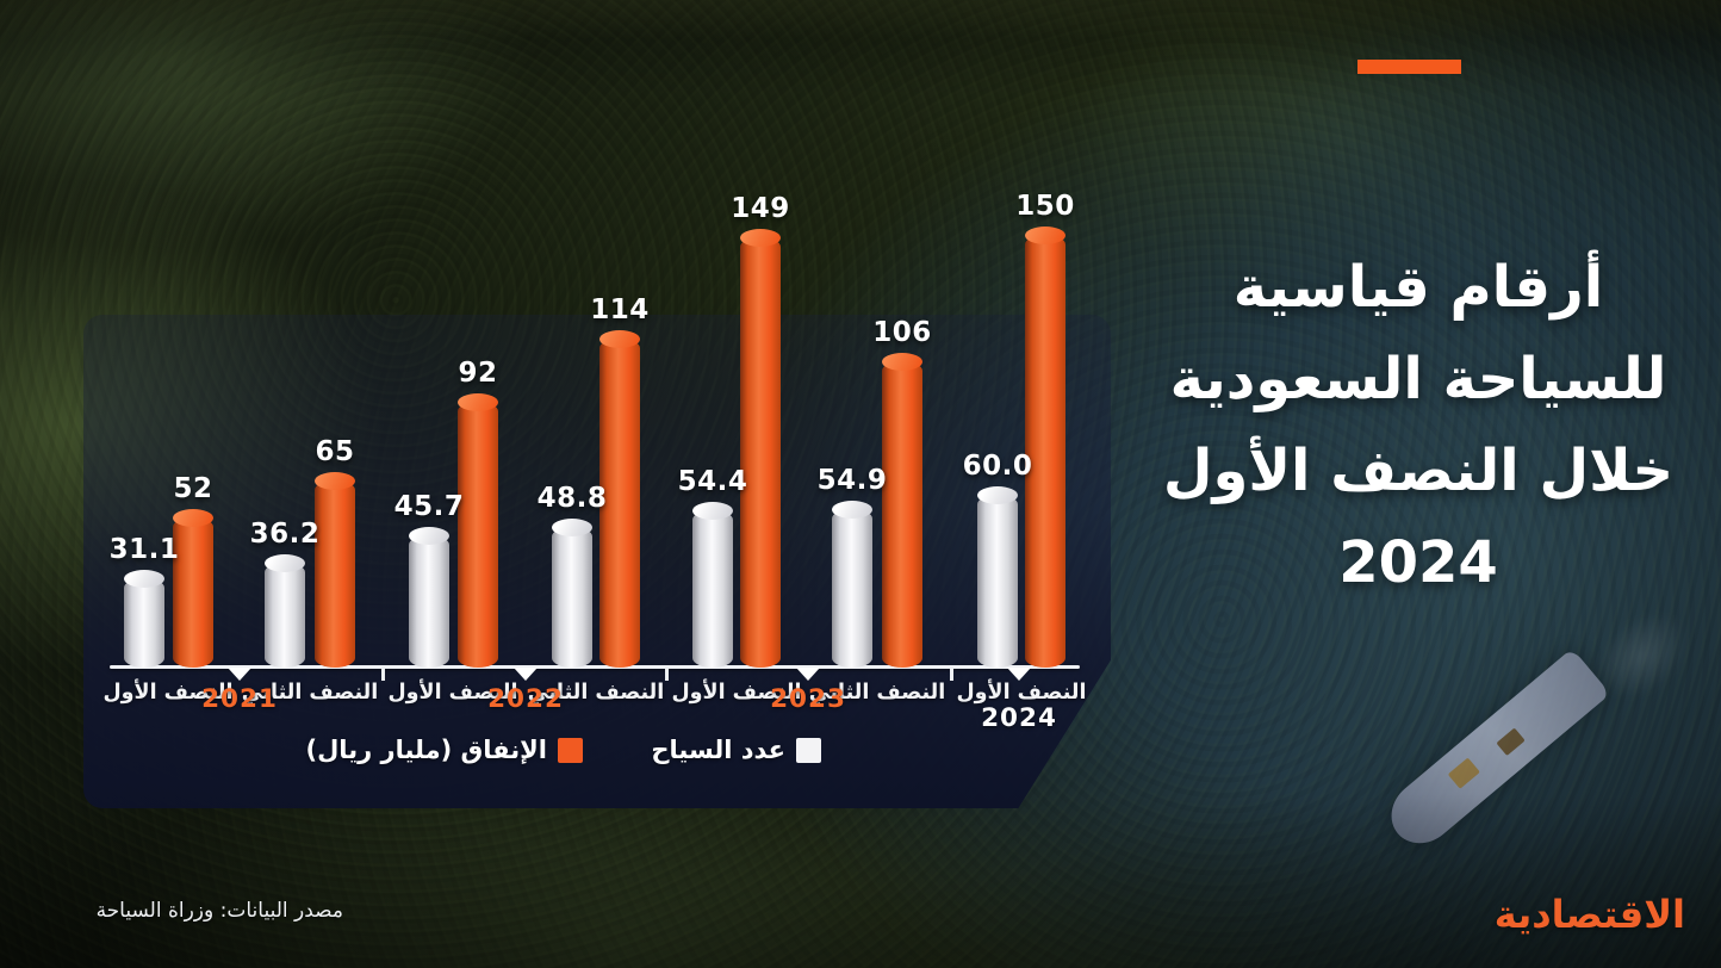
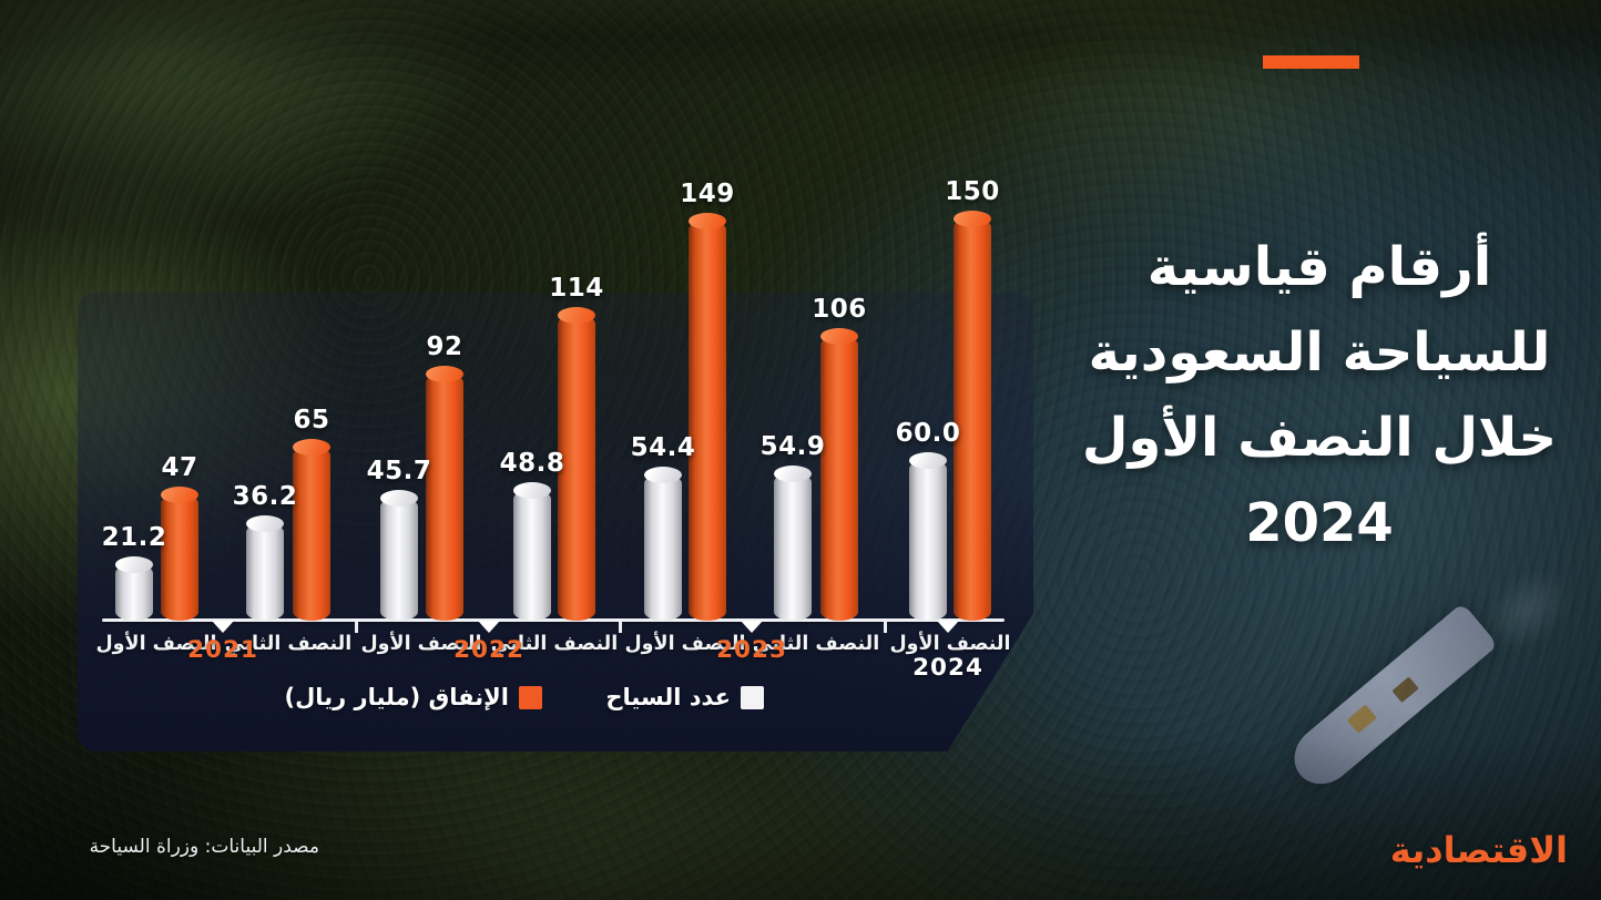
عدد السياح/النصف الأول 2021: 31.1 -> 21.2
الإنفاق (مليار ريال)/النصف الأول 2021: 52 -> 47
